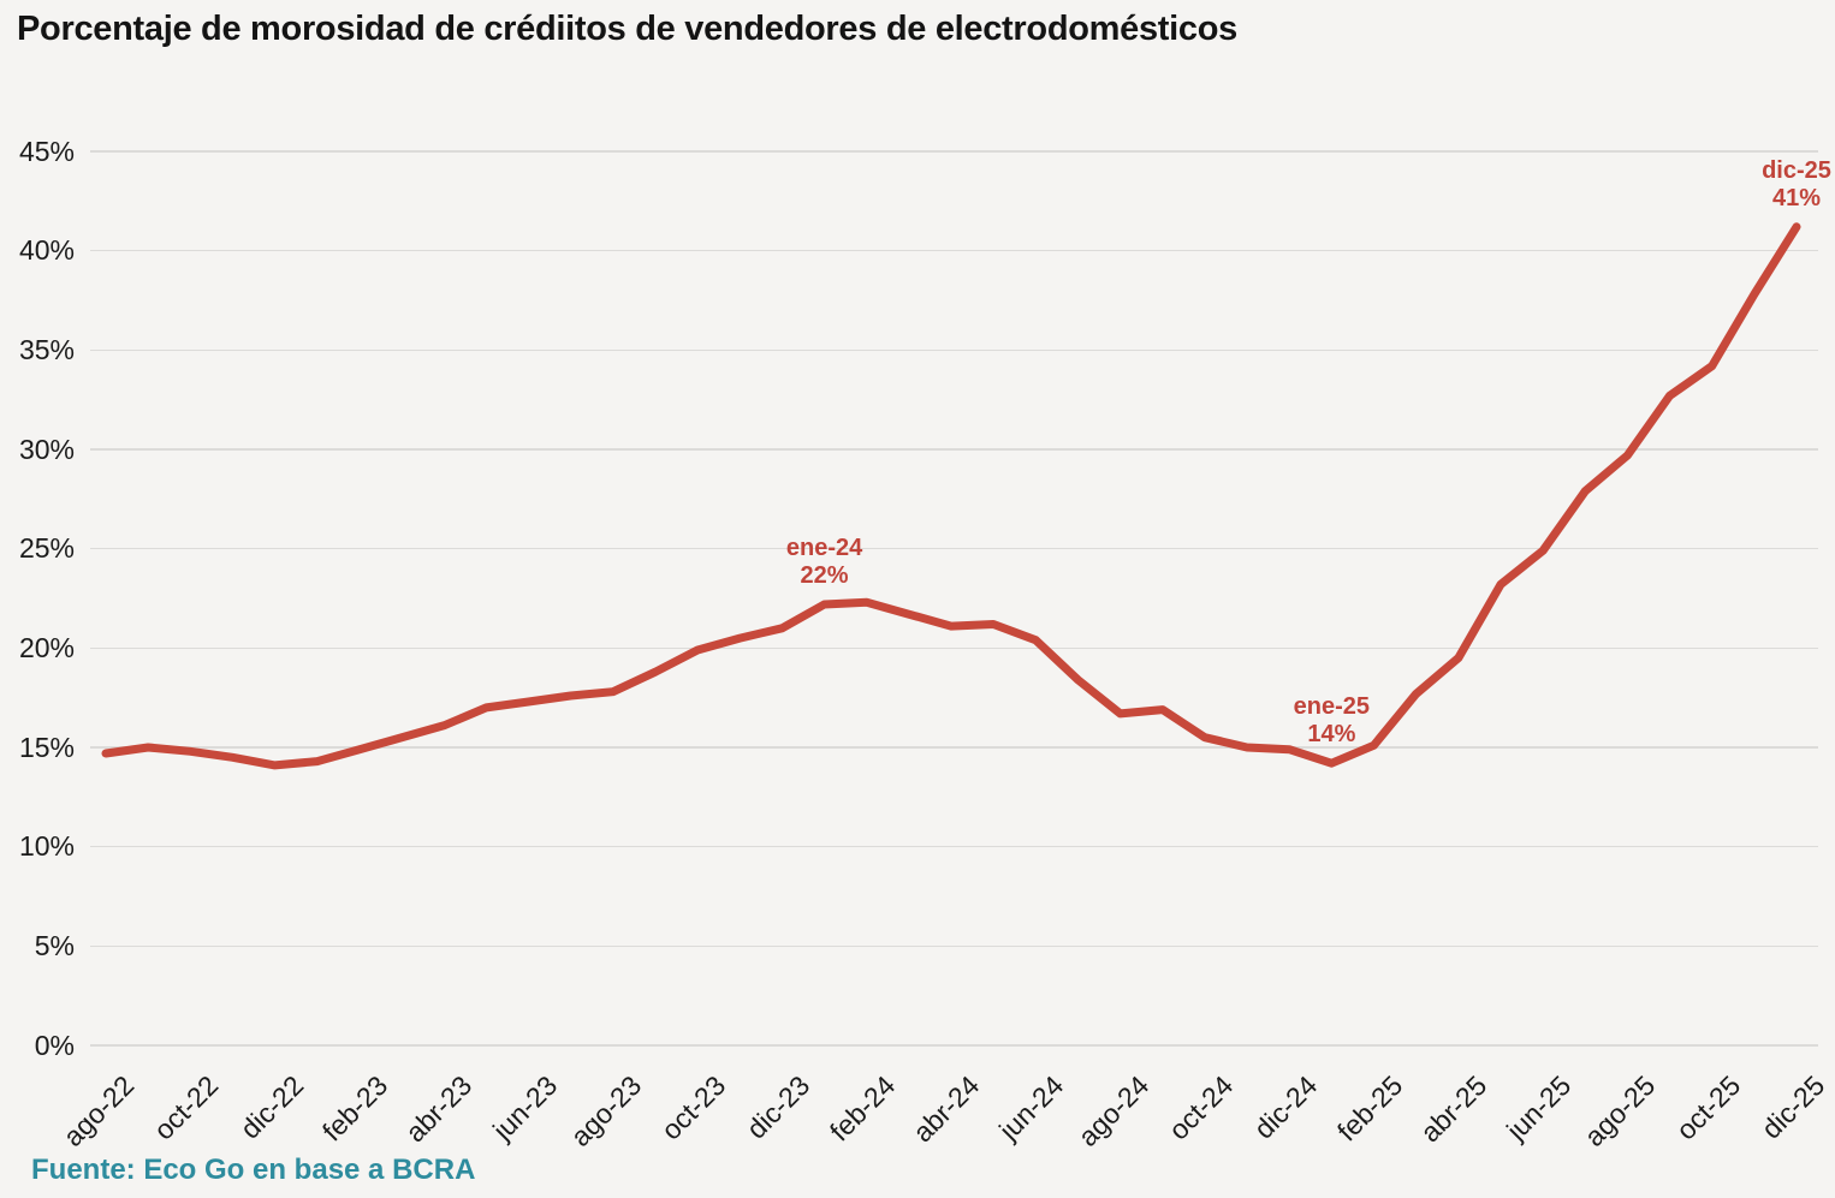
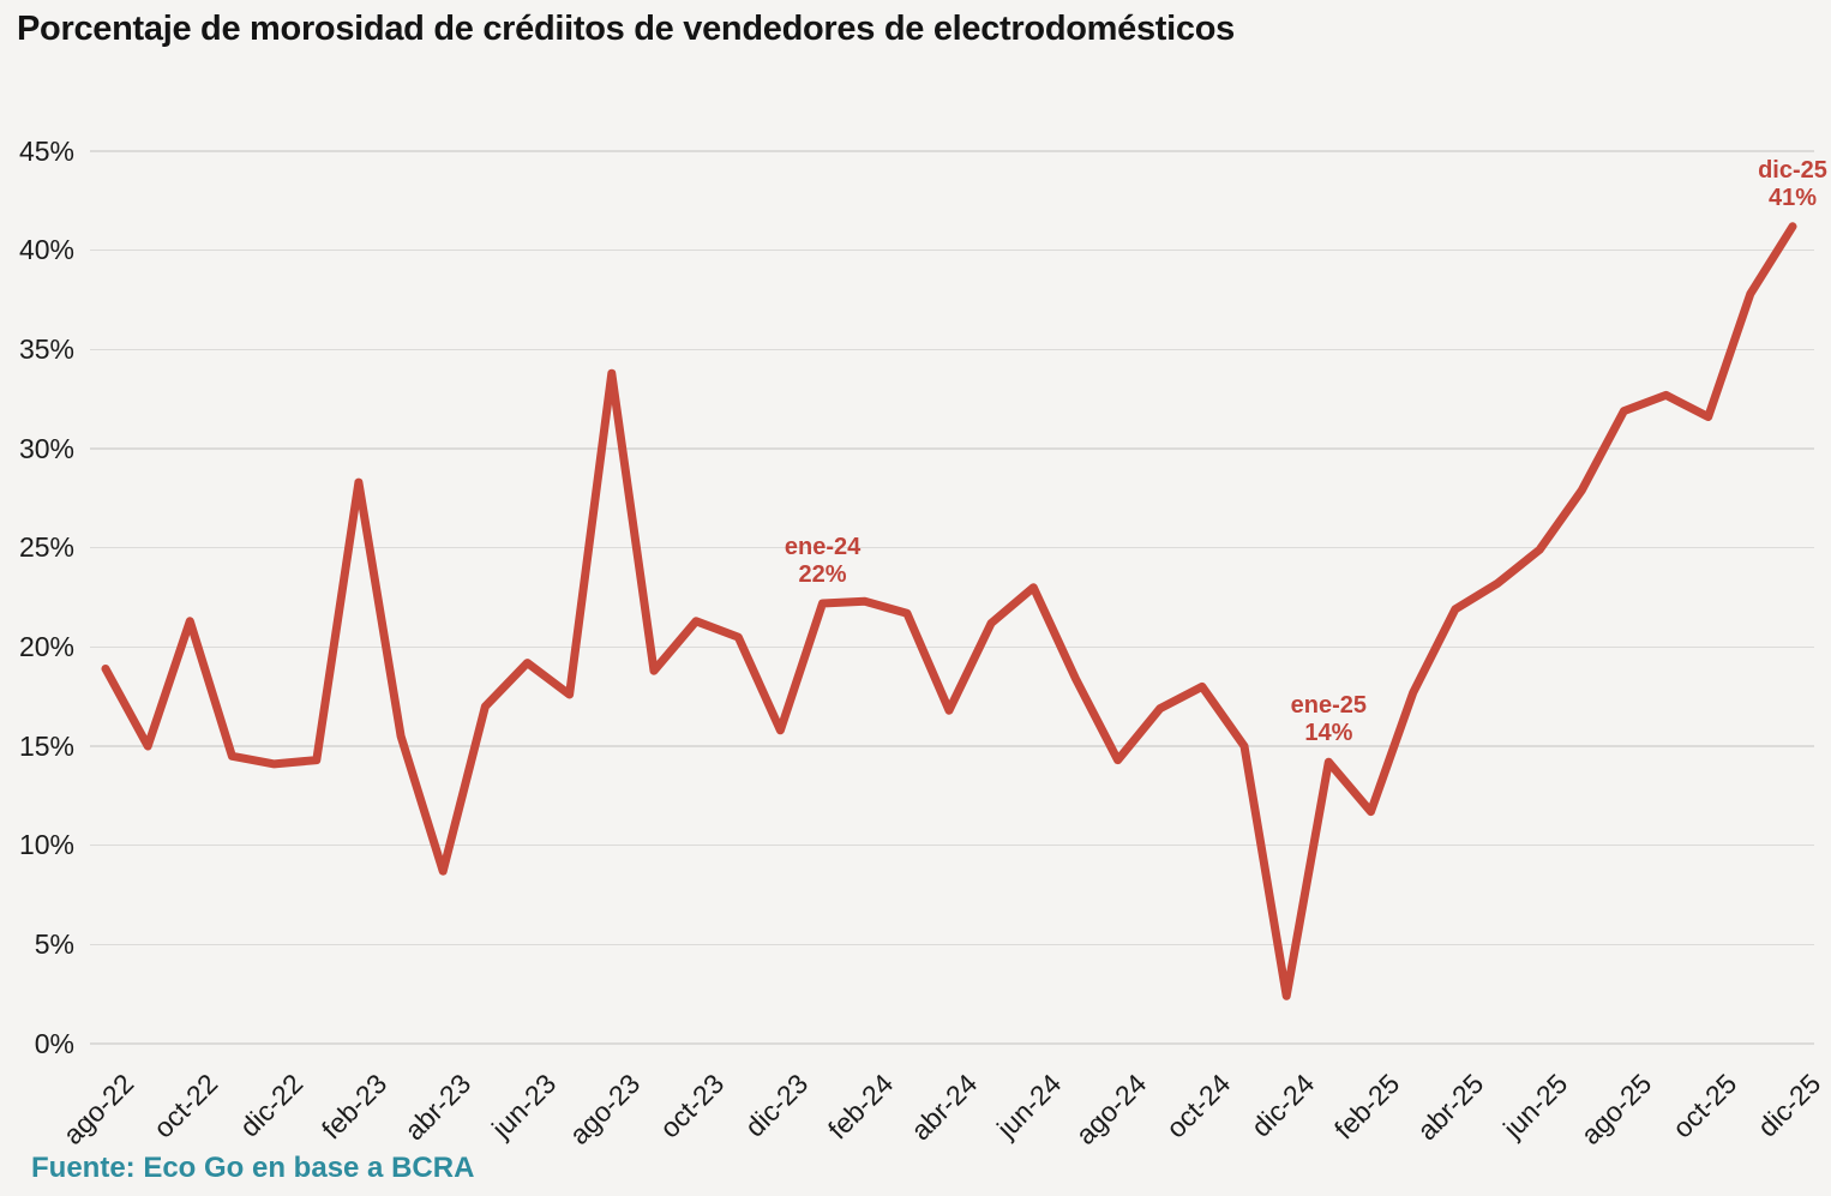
ago-22: 14.7% -> 18.9%
oct-22: 14.8% -> 21.3%
feb-23: 14.9% -> 28.3%
abr-23: 16.1% -> 8.7%
jun-23: 17.3% -> 19.2%
ago-23: 17.8% -> 33.8%
oct-23: 19.9% -> 21.3%
dic-23: 21.0% -> 15.8%
abr-24: 21.1% -> 16.8%
jun-24: 20.4% -> 23.0%
ago-24: 16.7% -> 14.3%
oct-24: 15.5% -> 18.0%
dic-24: 14.9% -> 2.4%
feb-25: 15.1% -> 11.7%
abr-25: 19.5% -> 21.9%
ago-25: 29.7% -> 31.9%
oct-25: 34.2% -> 31.6%
